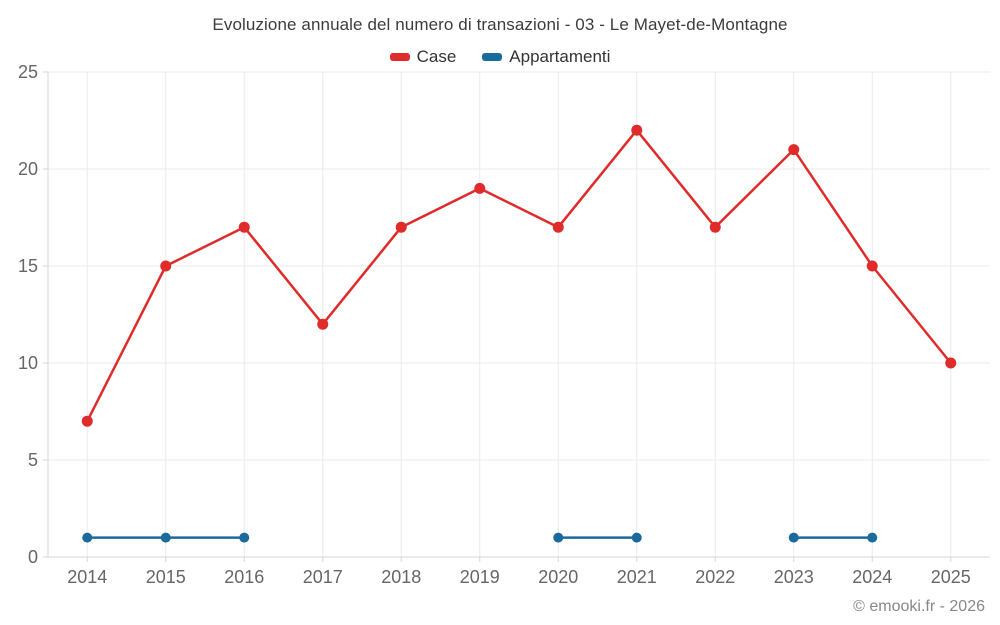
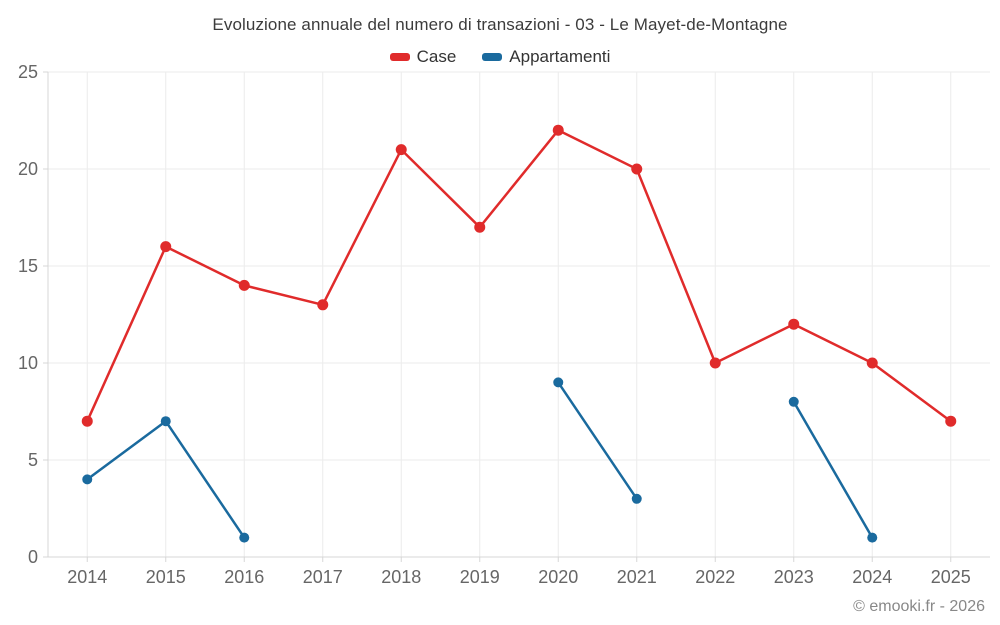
Appartamenti/2014: 1 -> 4
Case/2015: 15 -> 16
Appartamenti/2015: 1 -> 7
Case/2016: 17 -> 14
Case/2017: 12 -> 13
Case/2018: 17 -> 21
Case/2019: 19 -> 17
Case/2020: 17 -> 22
Appartamenti/2020: 1 -> 9
Case/2021: 22 -> 20
Appartamenti/2021: 1 -> 3
Case/2022: 17 -> 10
Case/2023: 21 -> 12
Appartamenti/2023: 1 -> 8
Case/2024: 15 -> 10
Case/2025: 10 -> 7
